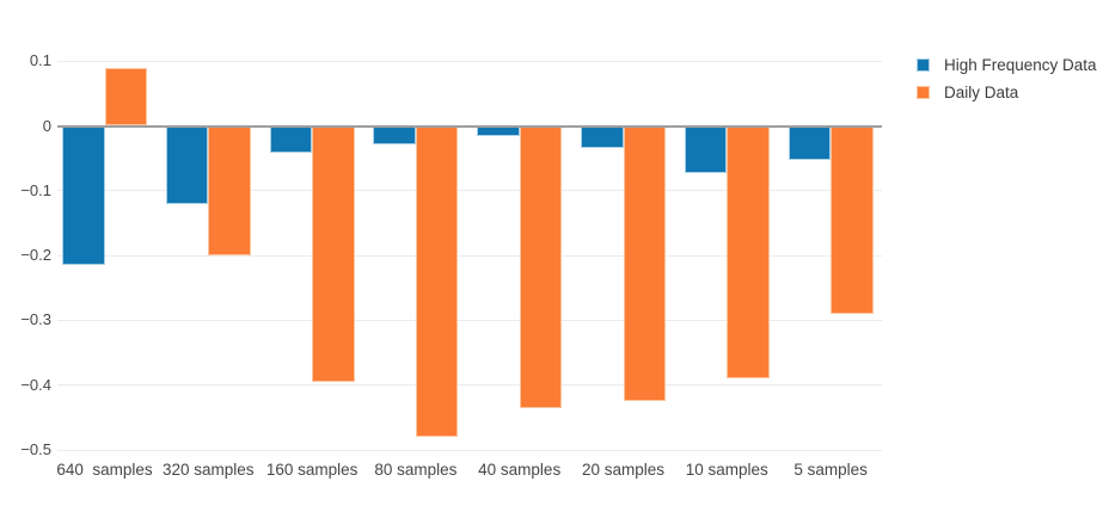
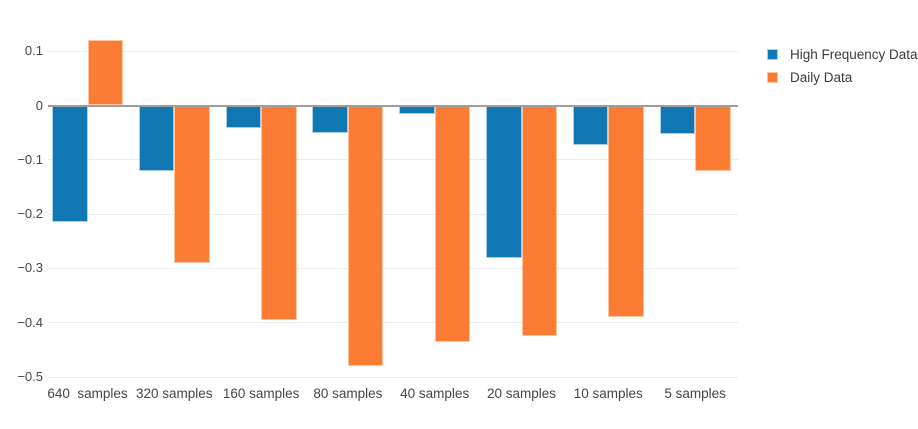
Daily Data/640 samples: 0.09 -> 0.12
Daily Data/320 samples: -0.20 -> -0.29
High Frequency Data/80 samples: -0.03 -> -0.05
High Frequency Data/20 samples: -0.03 -> -0.28
Daily Data/5 samples: -0.29 -> -0.12
